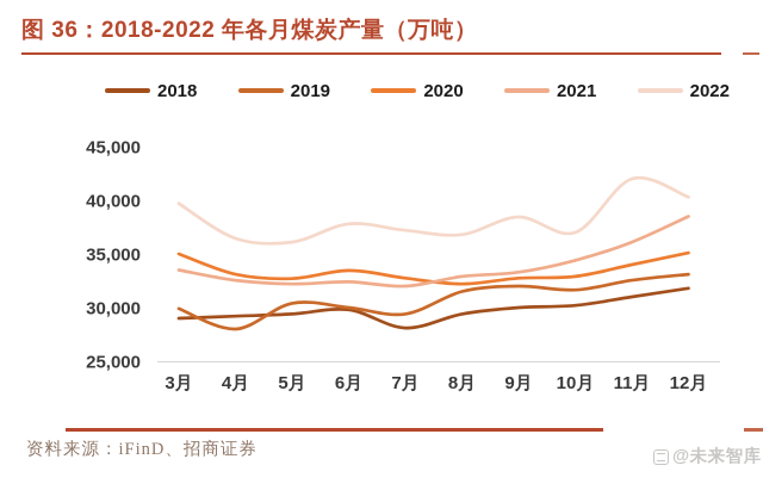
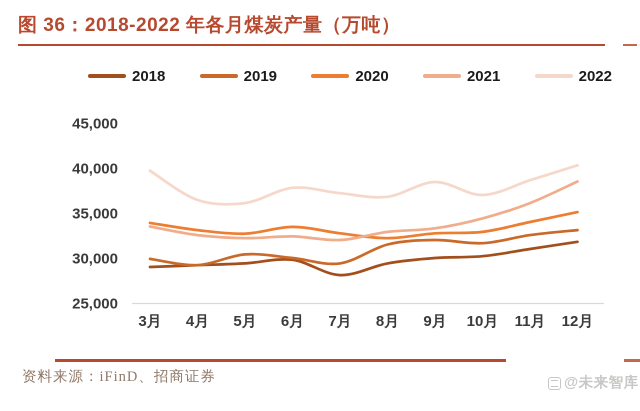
2020/3月: 35000 -> 34000
2019/4月: 28000 -> 29000
2022/11月: 42000 -> 39000
